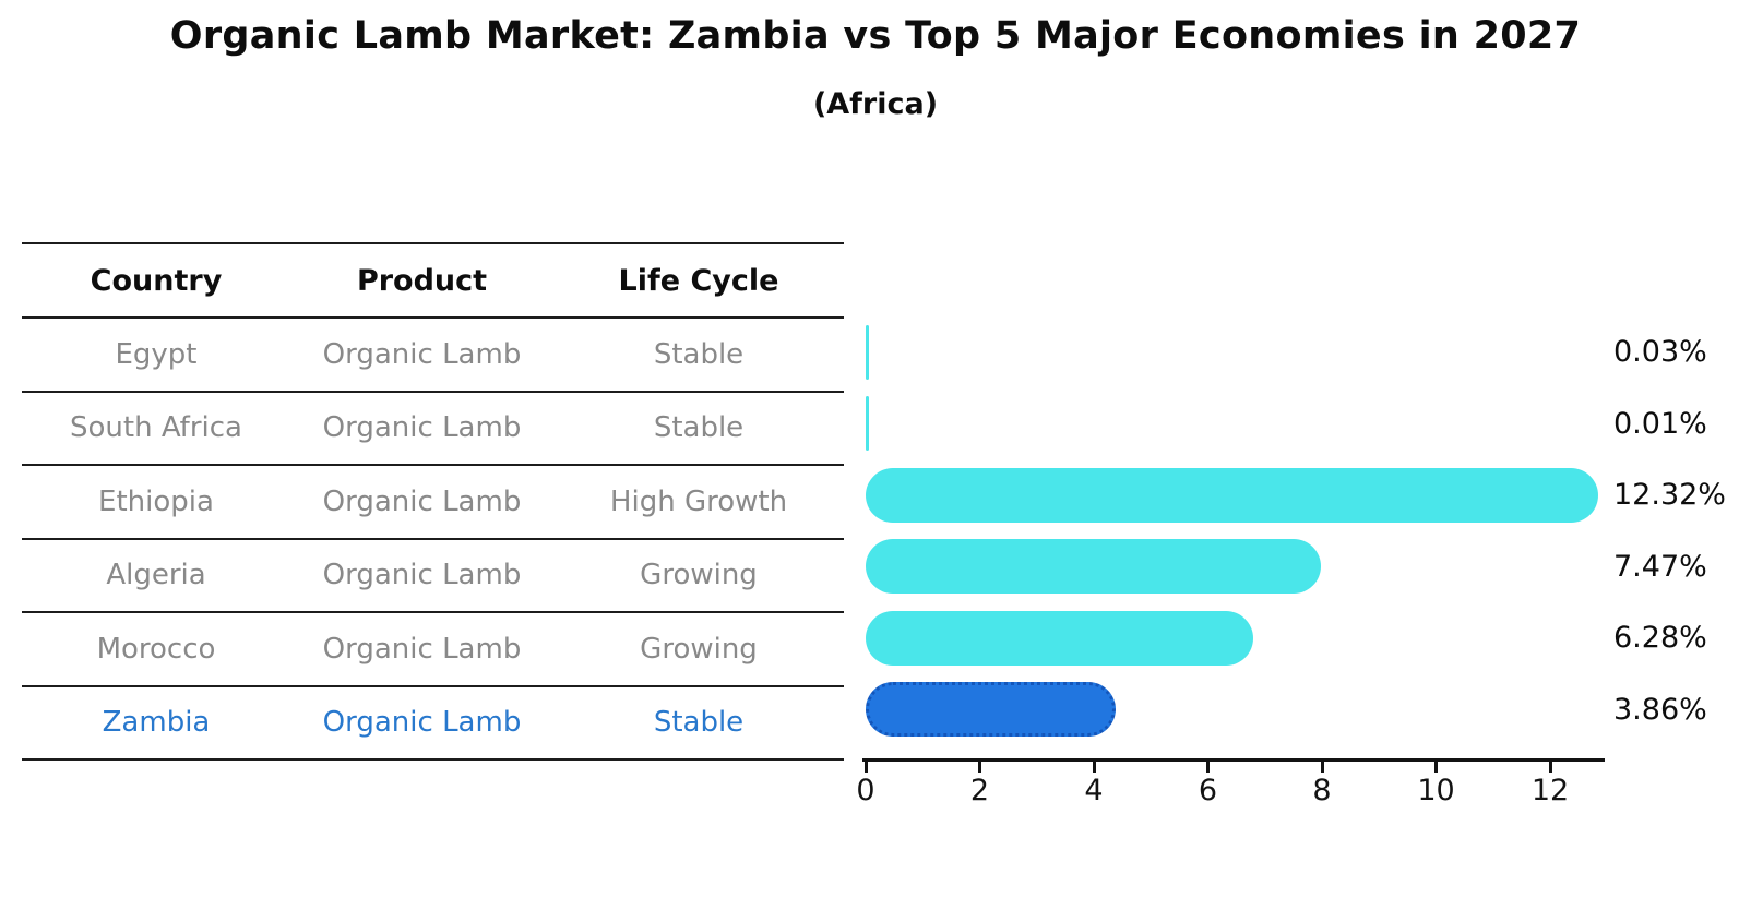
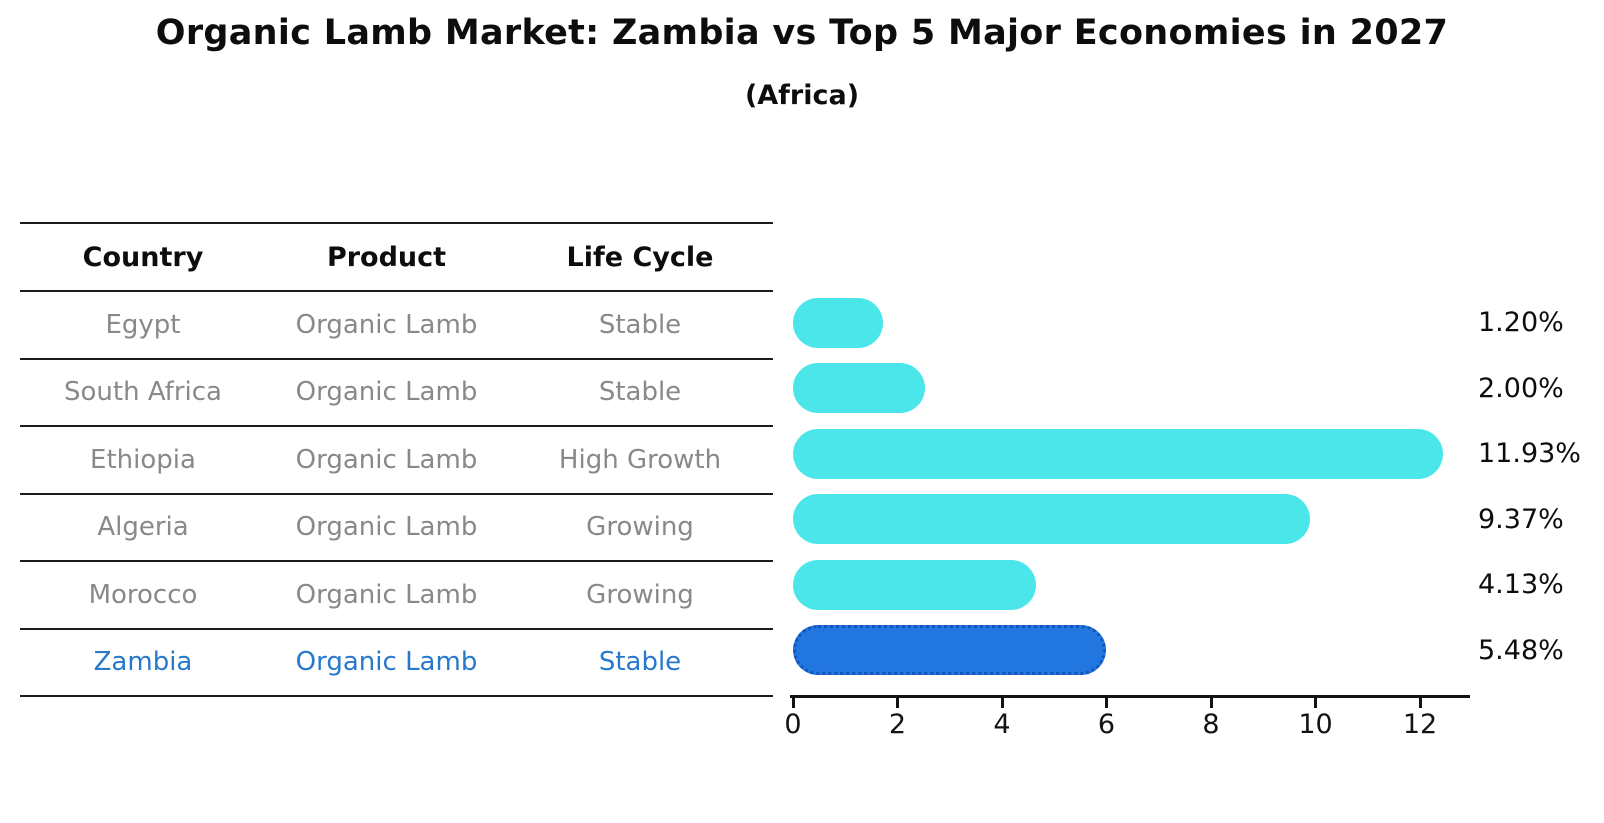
Egypt: 0.03% -> 1.20%
South Africa: 0.01% -> 2.00%
Ethiopia: 12.32% -> 11.93%
Algeria: 7.47% -> 9.37%
Morocco: 6.28% -> 4.13%
Zambia: 3.86% -> 5.48%
